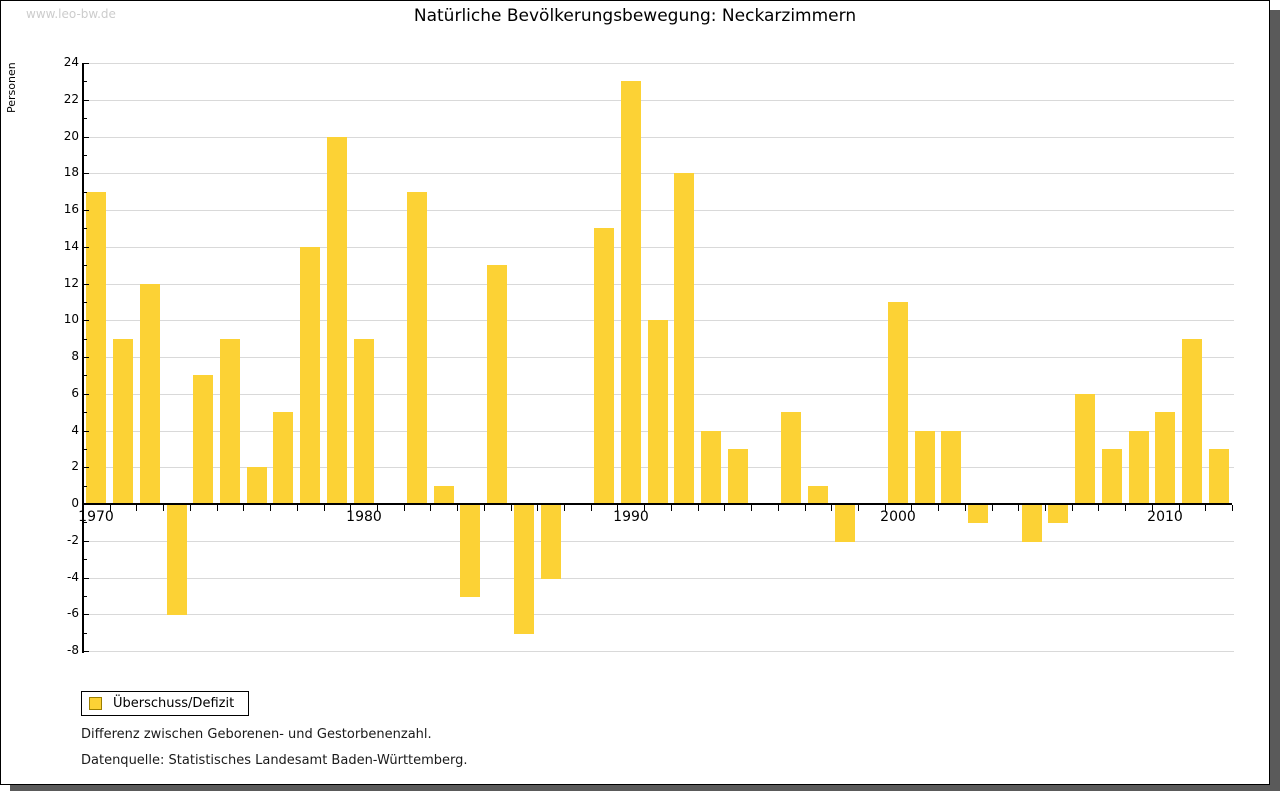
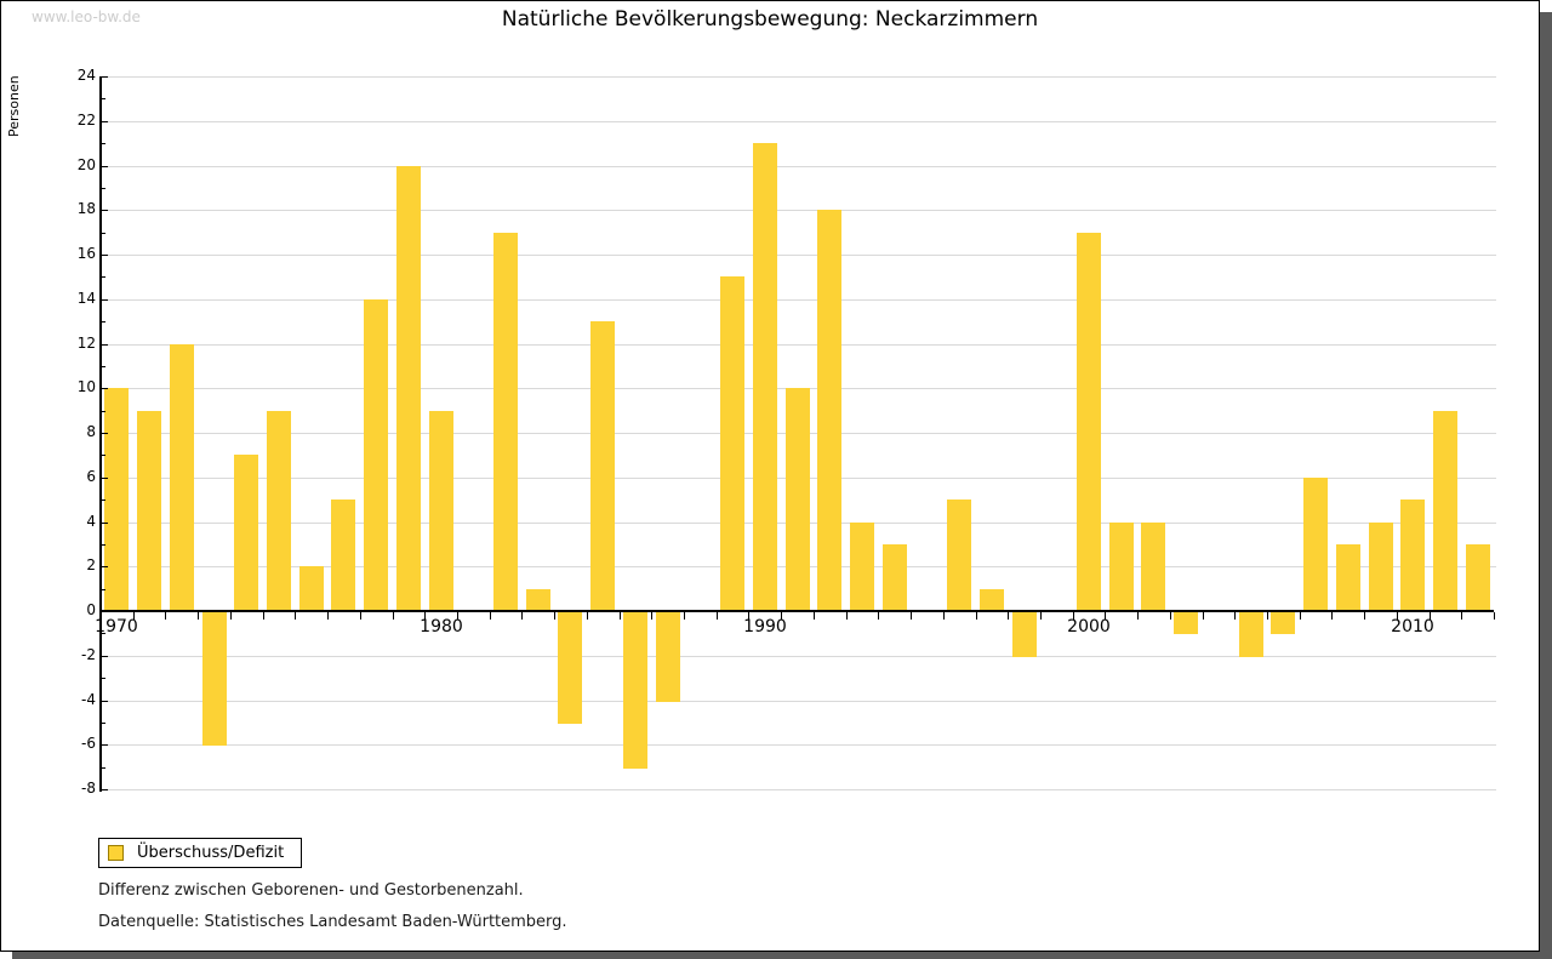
1970: 17 -> 10
1990: 23 -> 21
2000: 11 -> 17
